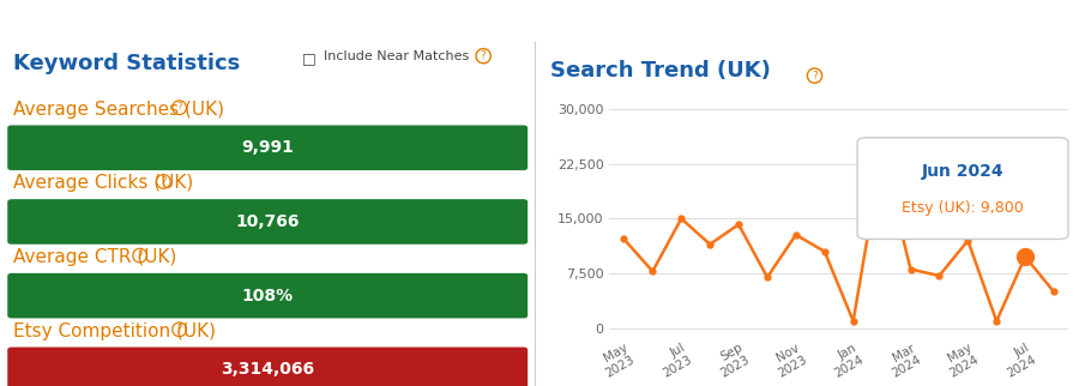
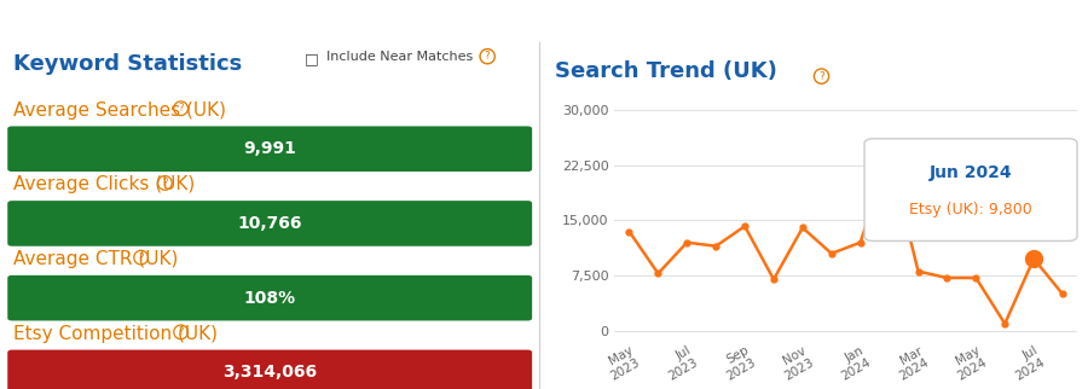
May 2023: 12,200 -> 13,500
Jul 2023: 15,000 -> 12,000
Nov 2023: 12,800 -> 14,000
Jan 2024: 1,000 -> 12,000
May 2024: 12,000 -> 7,200
